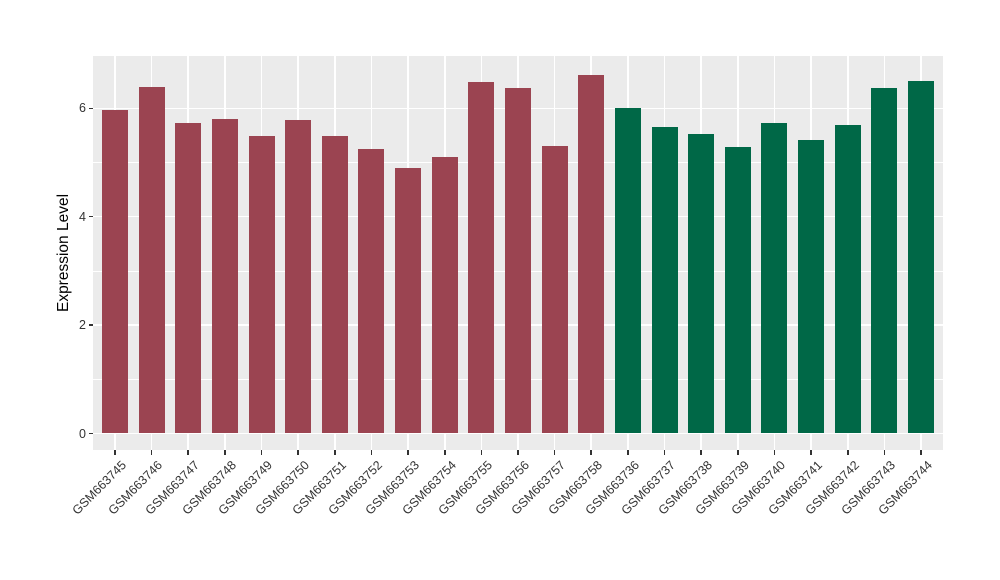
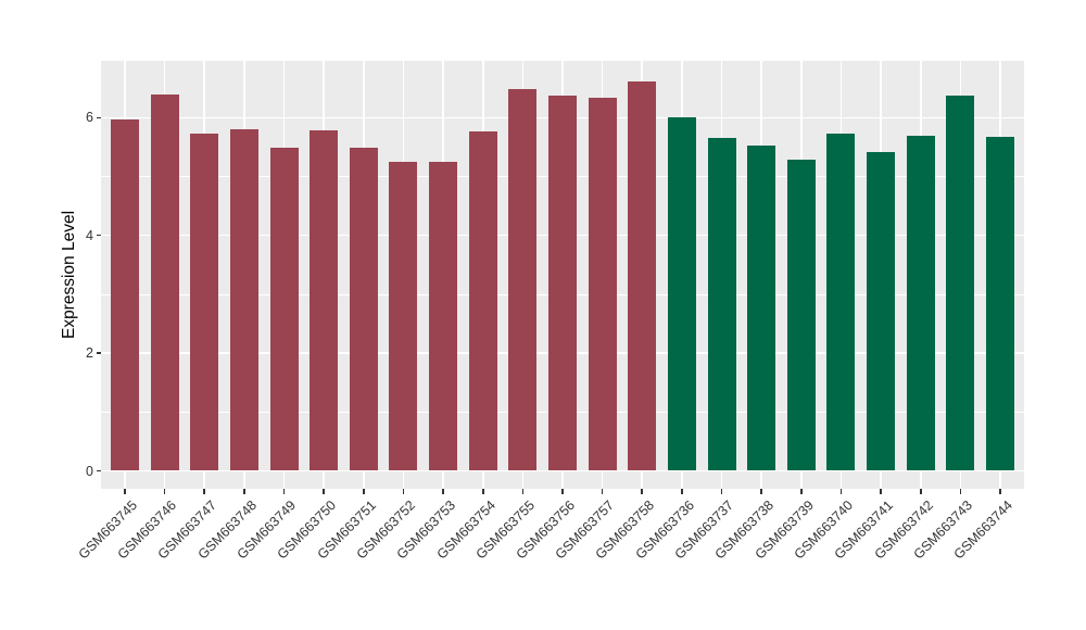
GSM663753: 4.9 -> 5.2
GSM663754: 5.1 -> 5.8
GSM663757: 5.3 -> 6.3
GSM663744: 6.5 -> 5.7
